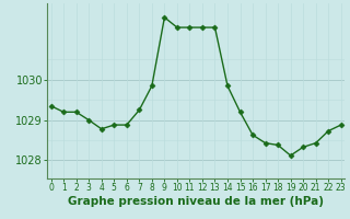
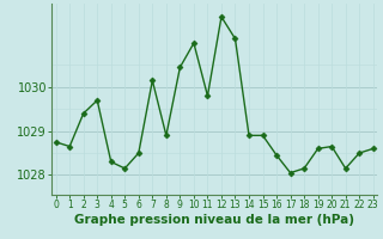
0: 1029.35 -> 1028.75
1: 1029.20 -> 1028.65
2: 1029.20 -> 1029.40
3: 1029.00 -> 1029.70
4: 1028.78 -> 1028.30
5: 1028.88 -> 1028.15
6: 1028.88 -> 1028.50
7: 1029.25 -> 1030.15
8: 1029.85 -> 1028.90
9: 1031.55 -> 1030.45
10: 1031.30 -> 1031.00
11: 1031.30 -> 1029.80
12: 1031.30 -> 1031.60
13: 1031.30 -> 1031.10
14: 1029.85 -> 1028.90
15: 1029.20 -> 1028.90
16: 1028.63 -> 1028.45
17: 1028.43 -> 1028.05
18: 1028.38 -> 1028.15
19: 1028.12 -> 1028.60
20: 1028.33 -> 1028.65
21: 1028.43 -> 1028.15
22: 1028.73 -> 1028.50
23: 1028.88 -> 1028.60
